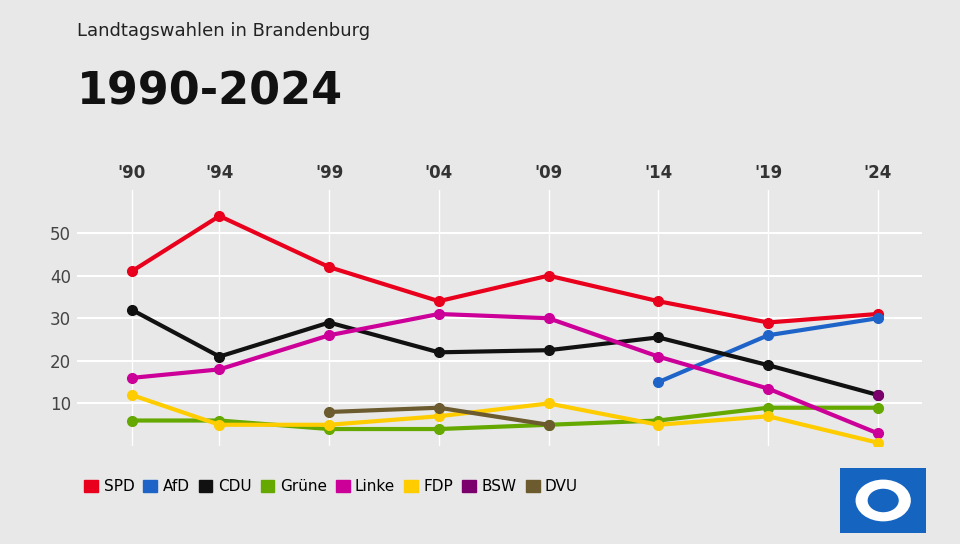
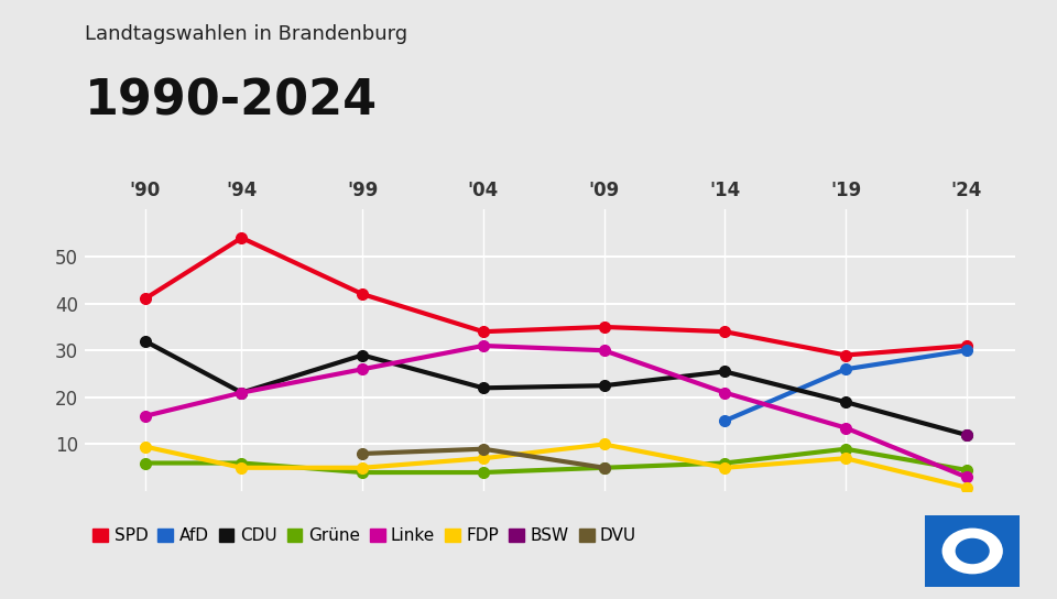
FDP/'90: 12.0 -> 9.5
Linke/'94: 18.0 -> 21.0
SPD/'09: 40 -> 35
Grüne/'24: 9.0 -> 4.5
